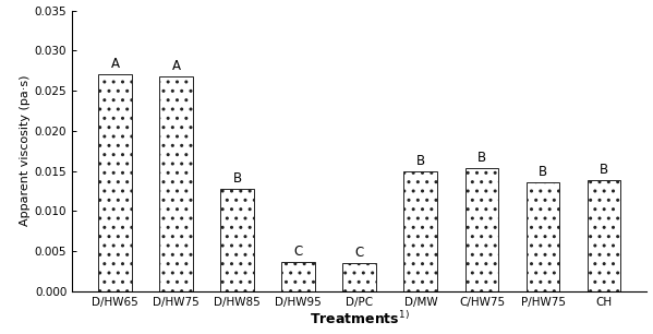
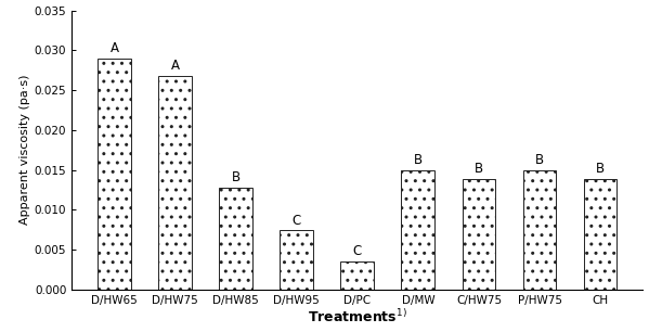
D/HW65: 0.0270 -> 0.0290
D/HW95: 0.0036 -> 0.0074
C/HW75: 0.0154 -> 0.0138
P/HW75: 0.0136 -> 0.0150
